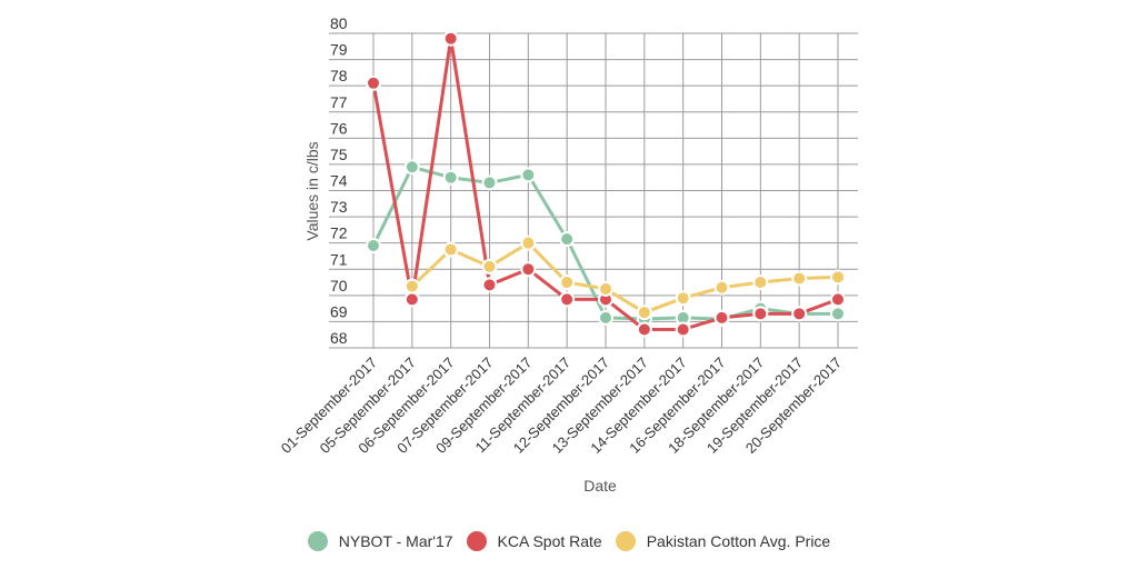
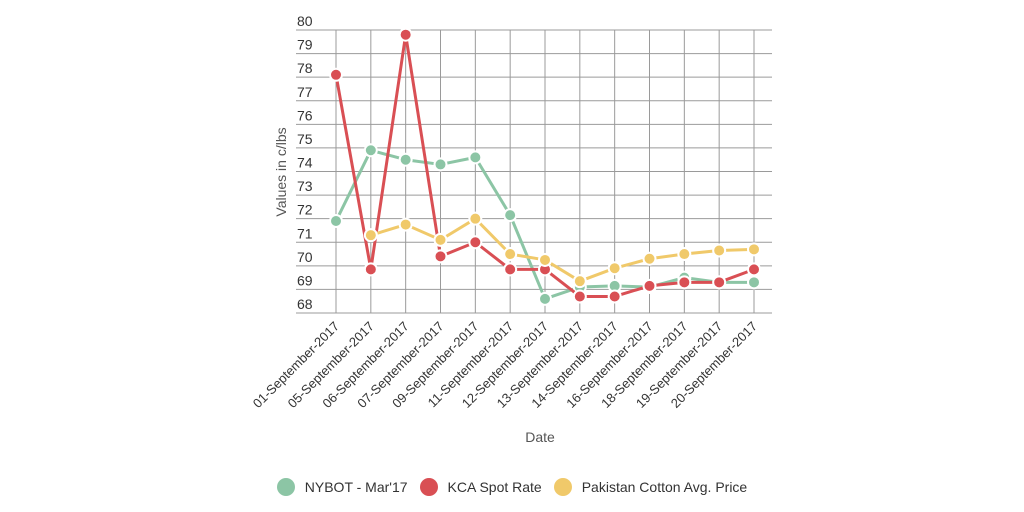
Pakistan Cotton Avg. Price/05-September-2017: 70.3 -> 71.3
NYBOT - Mar'17/12-September-2017: 69.2 -> 68.6
